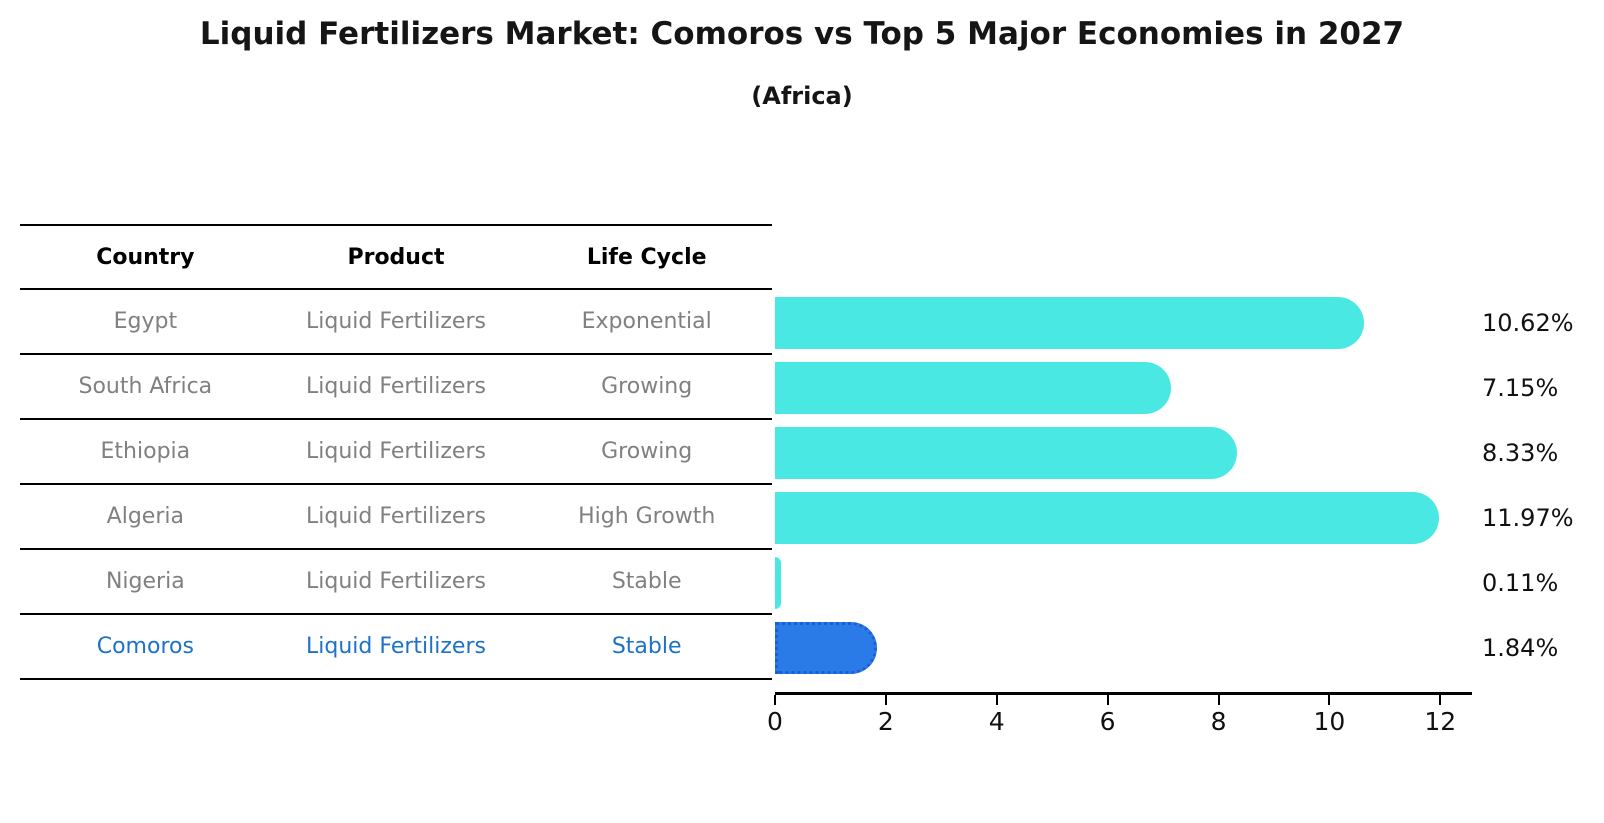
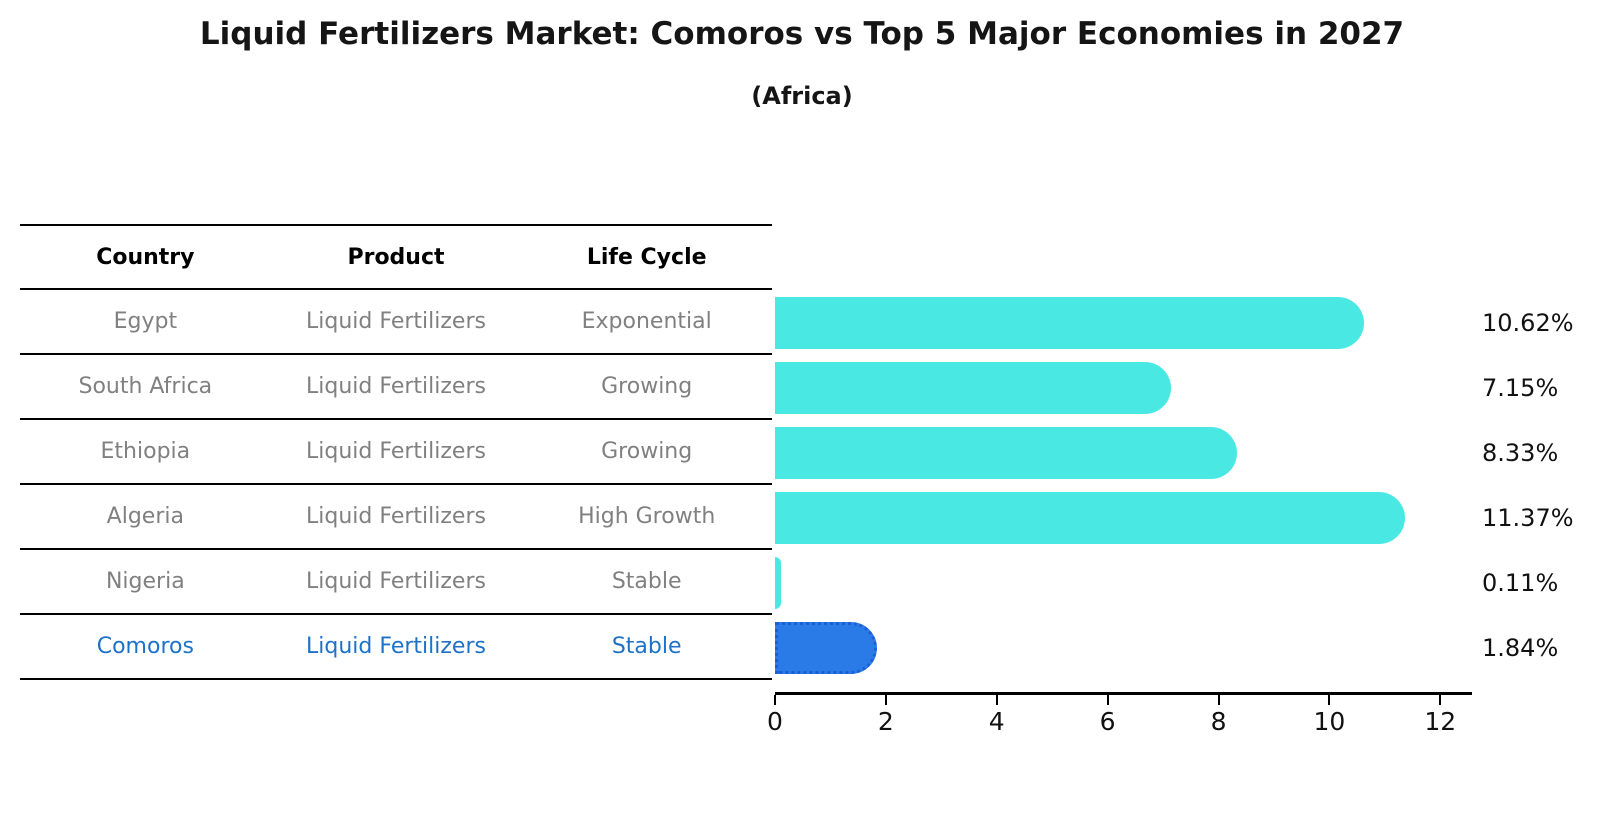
Algeria: 11.97% -> 11.37%
